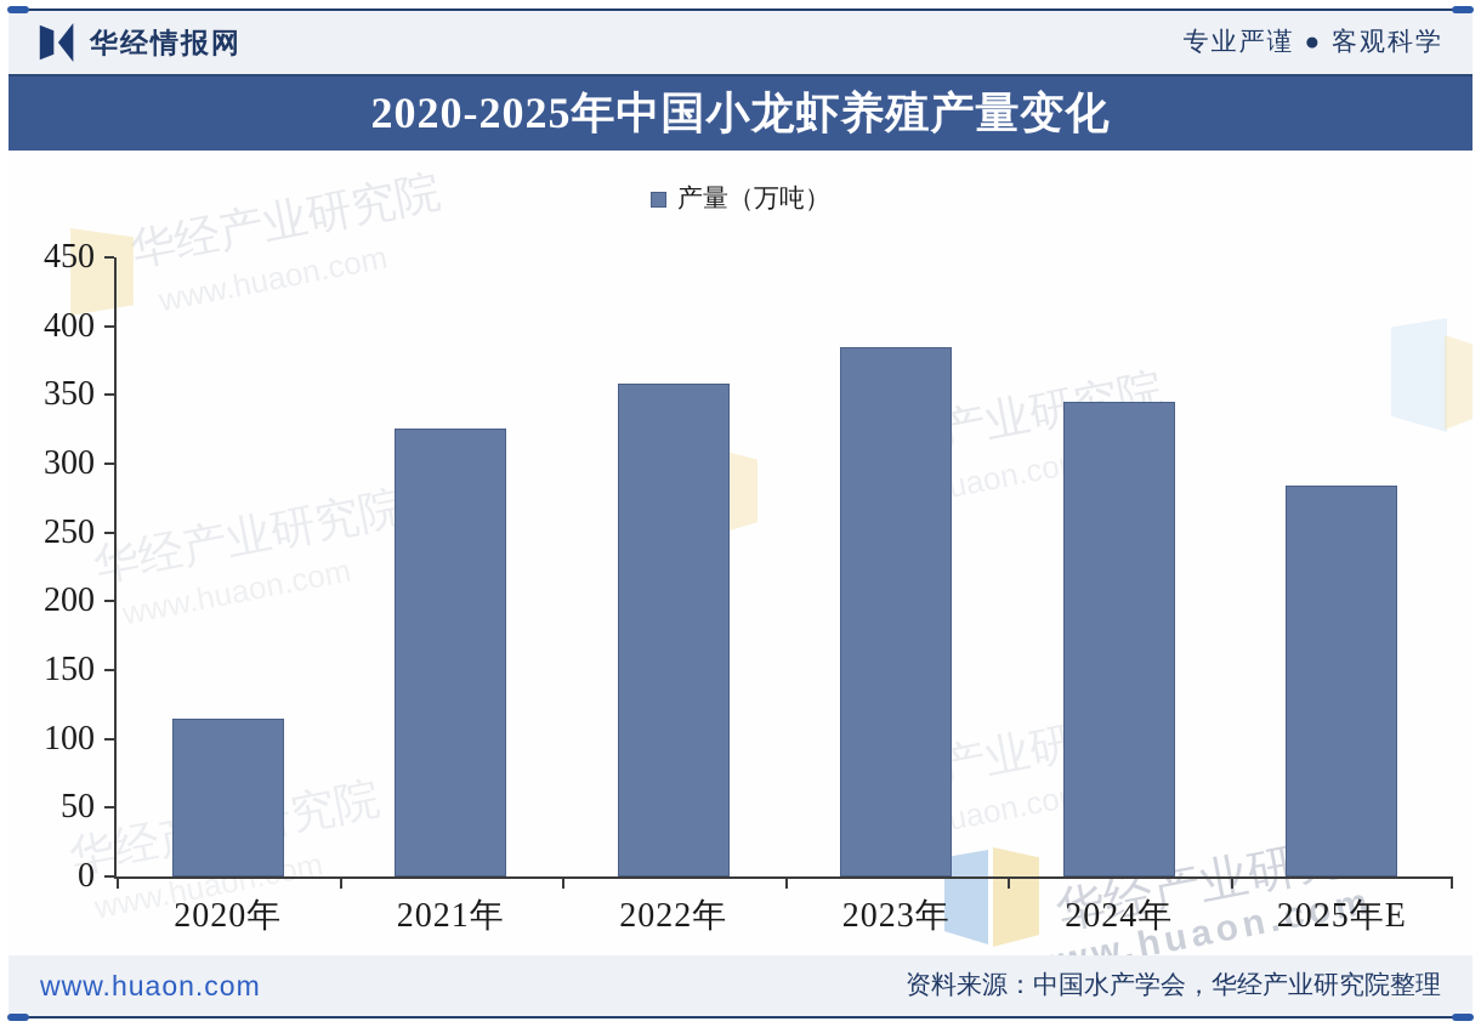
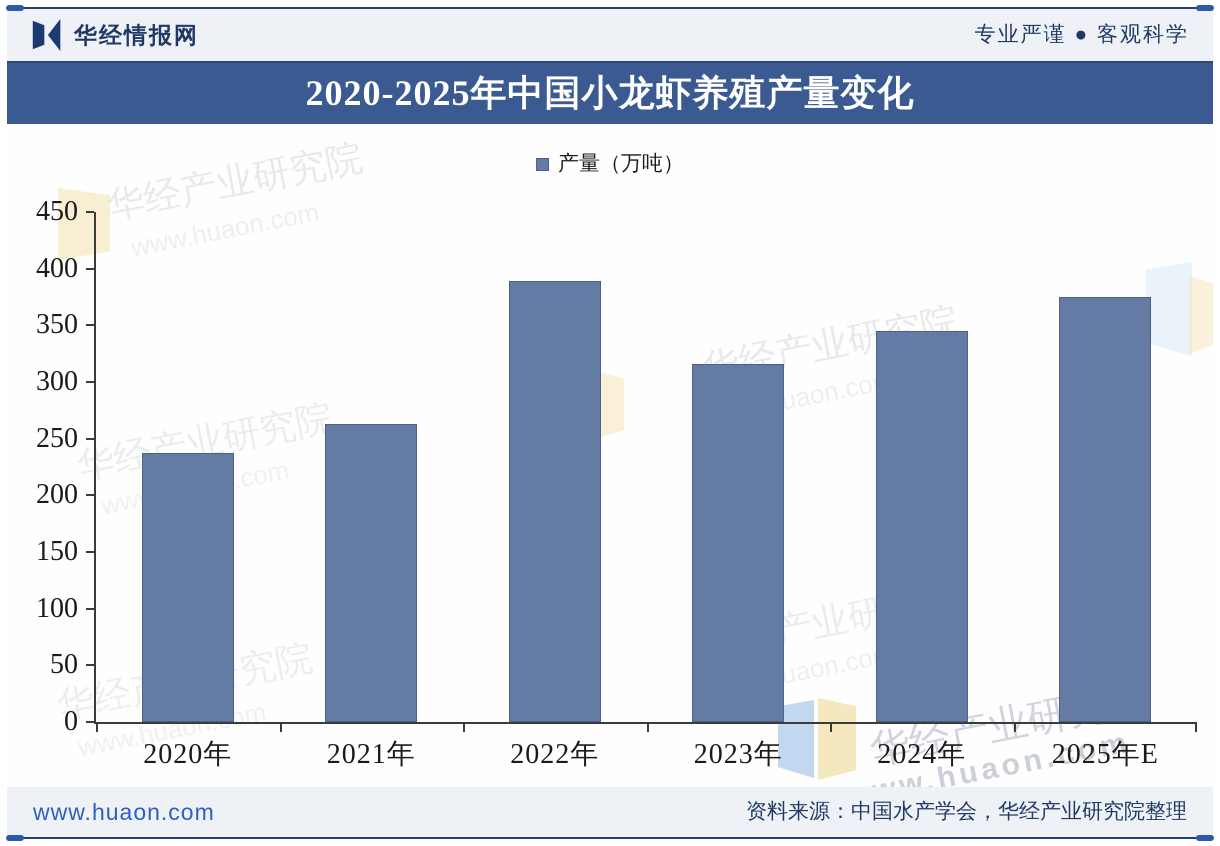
2020年: 115 -> 237
2021年: 326 -> 263
2022年: 358 -> 389
2023年: 385 -> 316
2025年E: 284 -> 375
